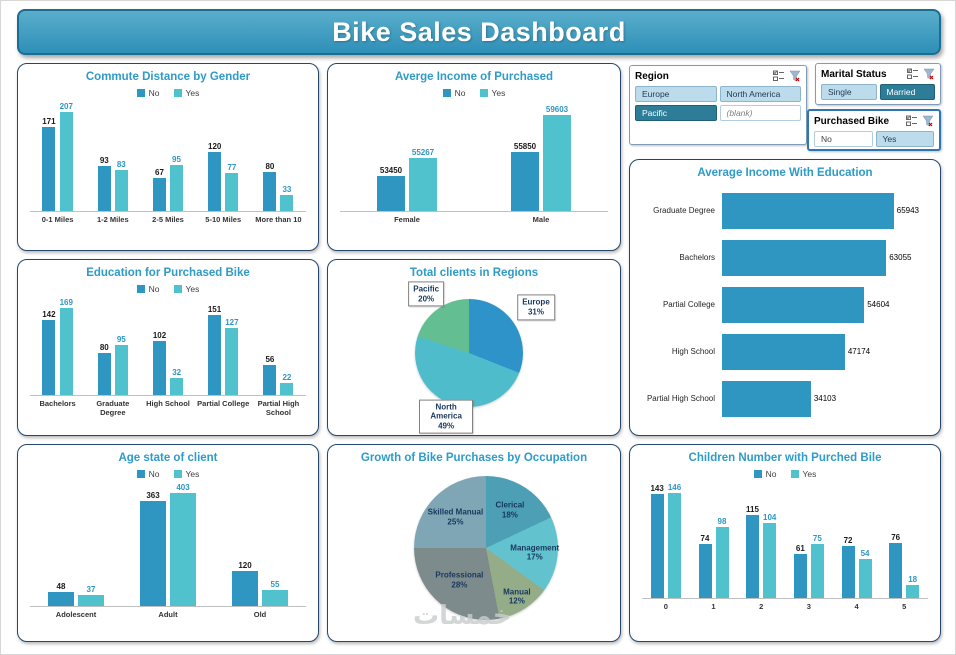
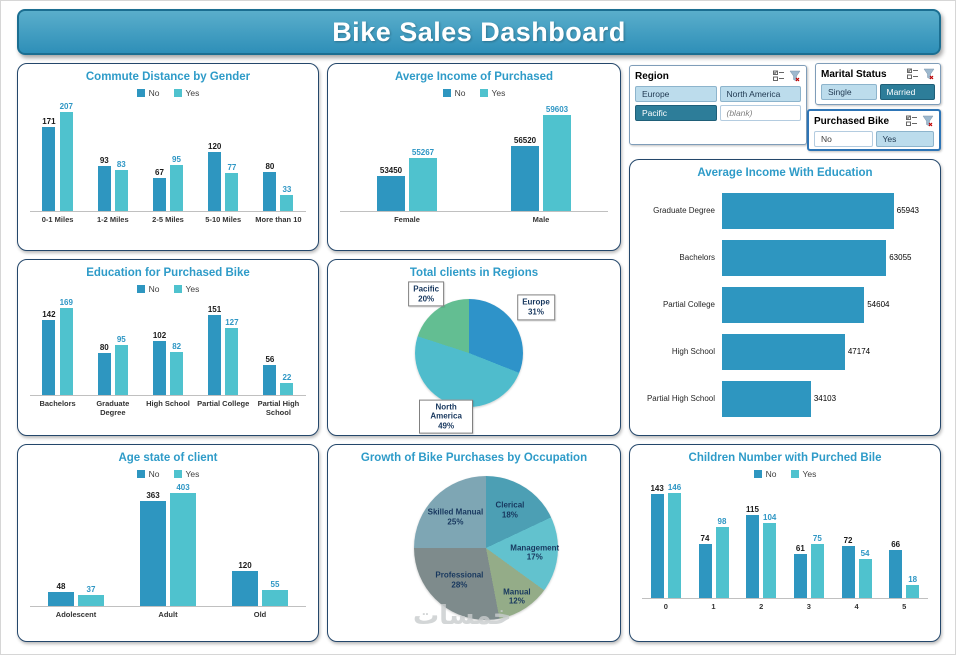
Averge Income of Purchased/No/Male: 55850 -> 56520
Education for Purchased Bike/Yes/High School: 32 -> 82
Children Number with Purched Bile/No/5: 76 -> 66
